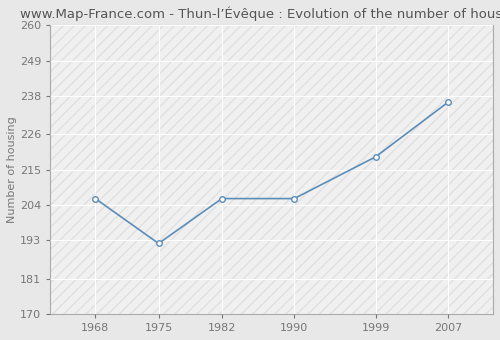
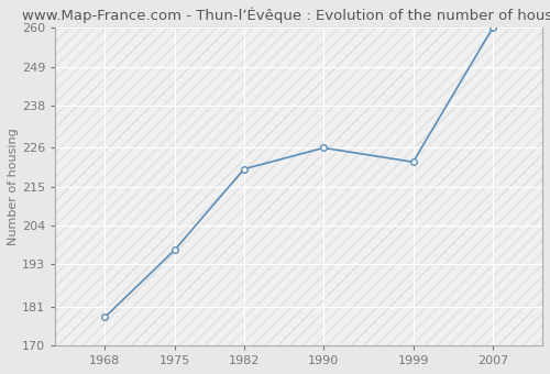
1968: 206 -> 178
1975: 192 -> 197
1982: 206 -> 220
1990: 206 -> 226
1999: 219 -> 222
2007: 236 -> 260
